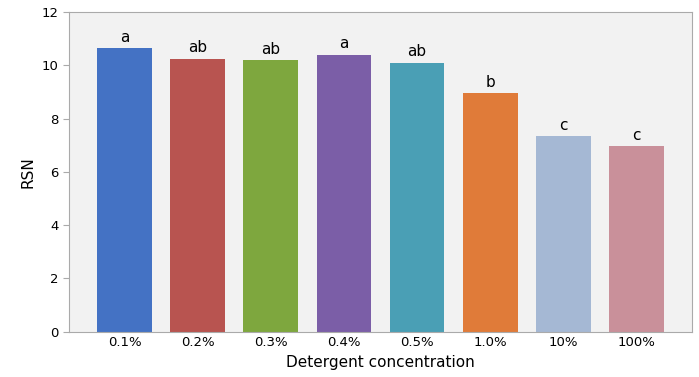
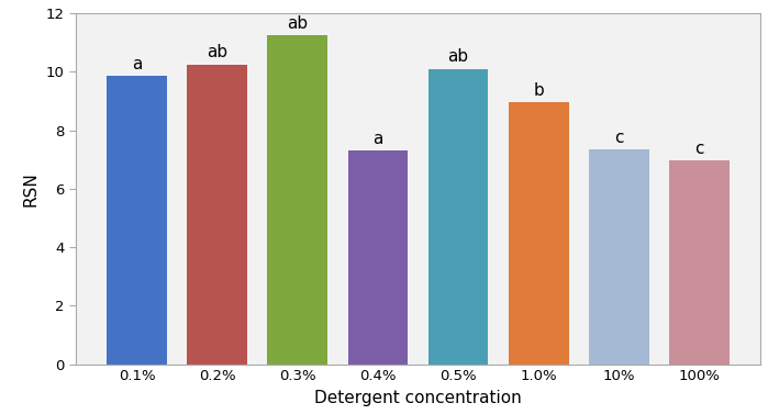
0.1%: 10.65 -> 9.85
0.3%: 10.20 -> 11.25
0.4%: 10.40 -> 7.30
